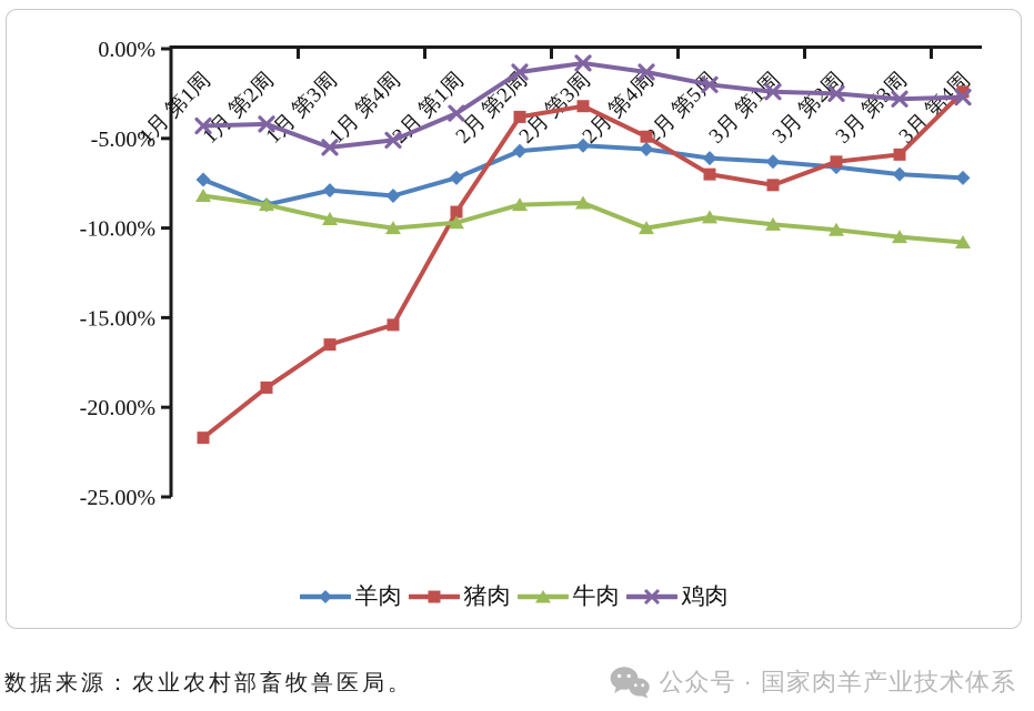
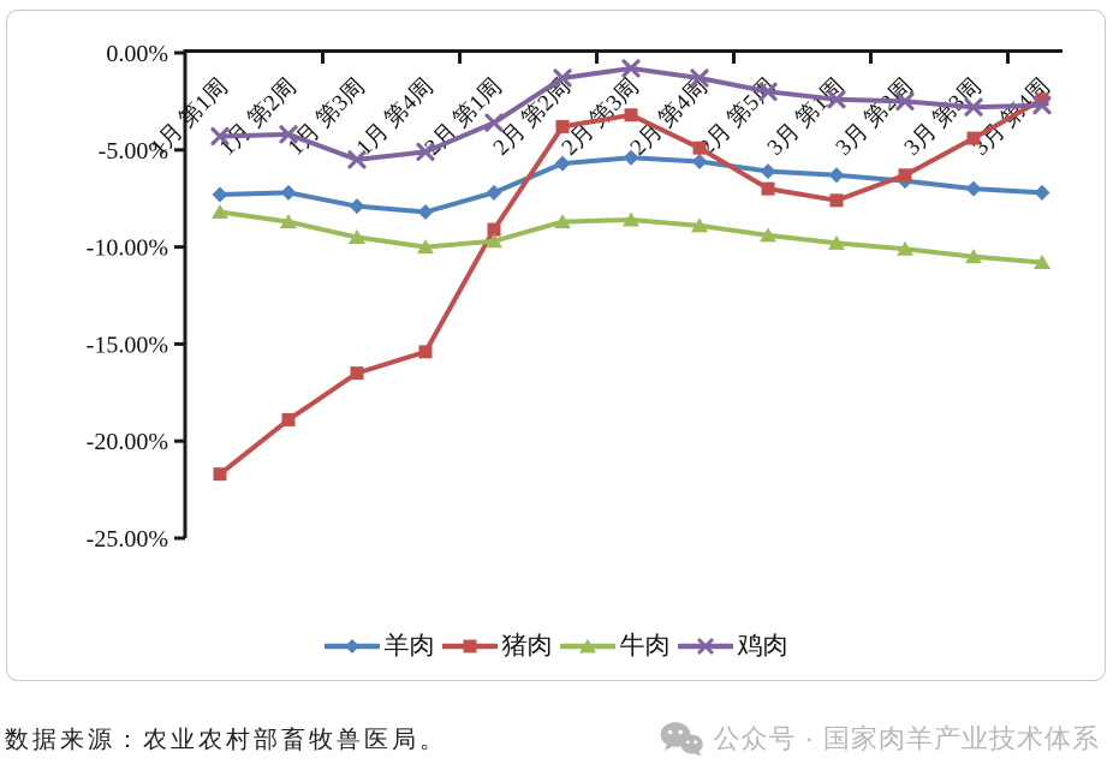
羊肉/1月 第2周: -8.7% -> -7.2%
牛肉/2月 第4周: -10.0% -> -8.9%
猪肉/3月 第3周: -5.9% -> -4.4%
